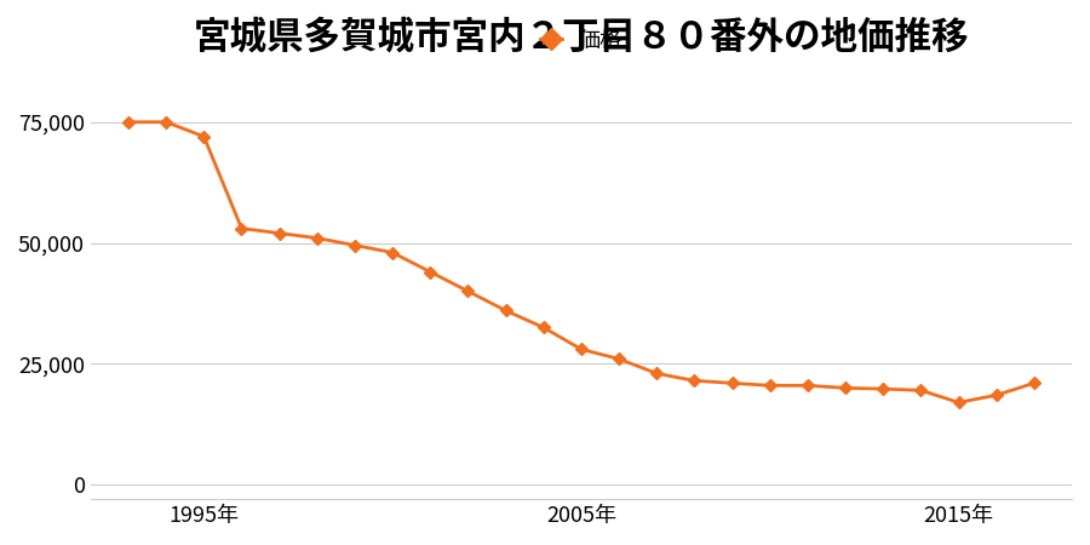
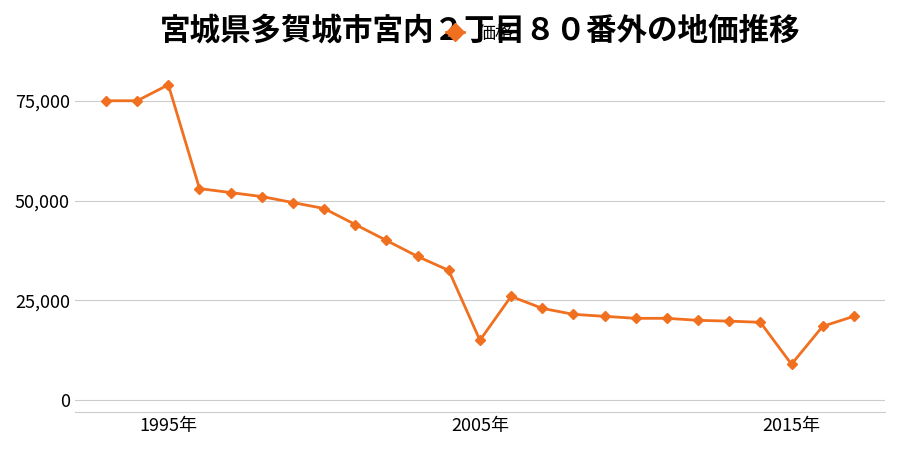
1995年: 72,000 -> 79,000
2005年: 28,000 -> 15,000
2015年: 17,000 -> 9,000
